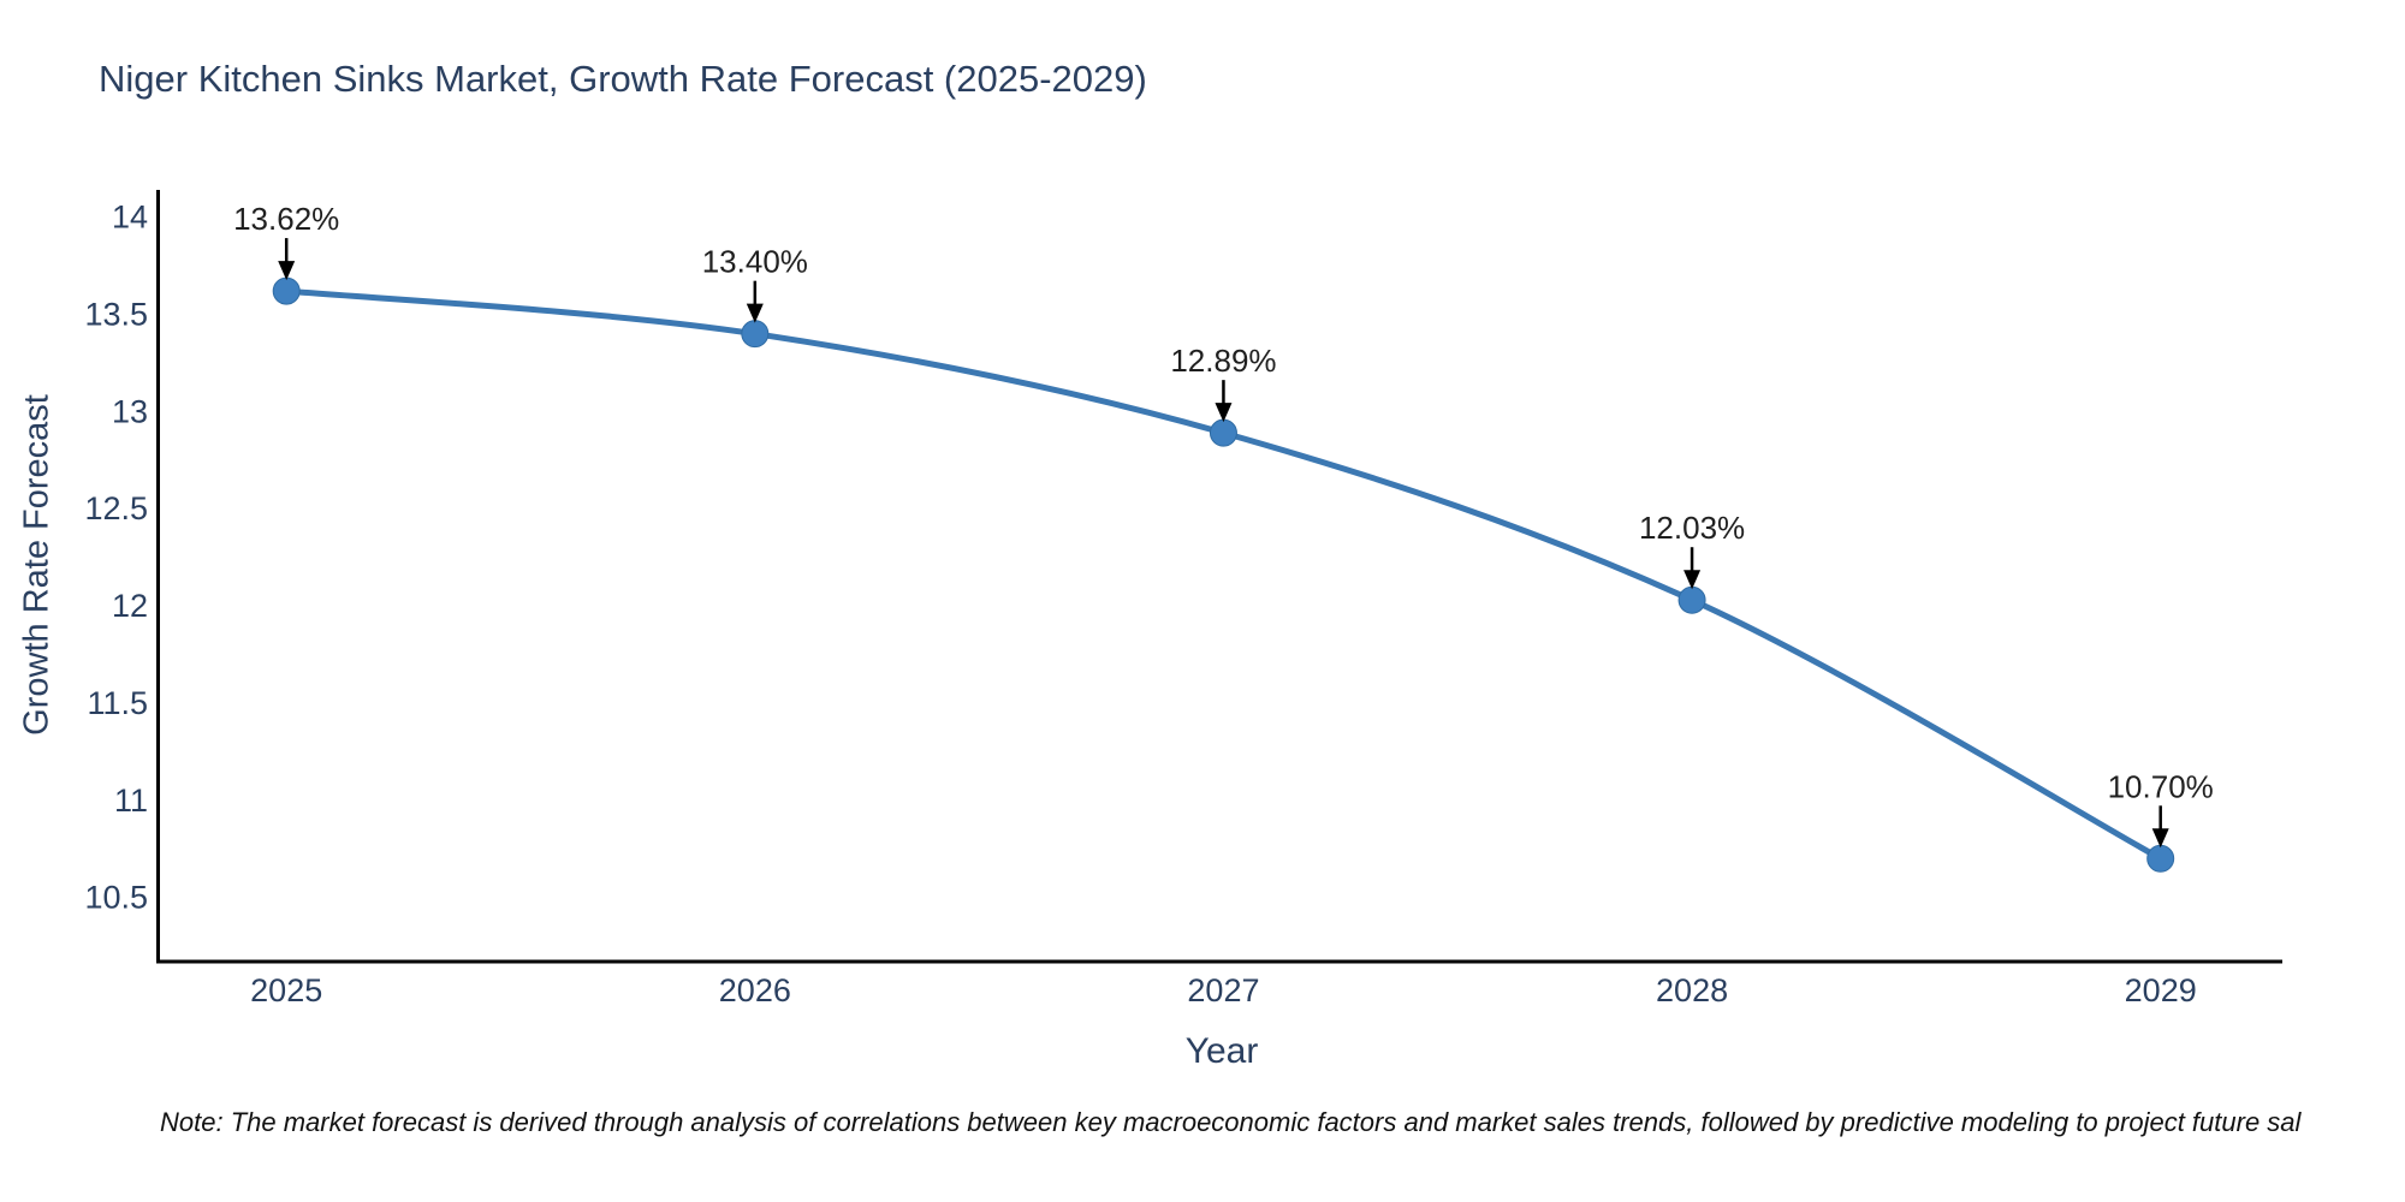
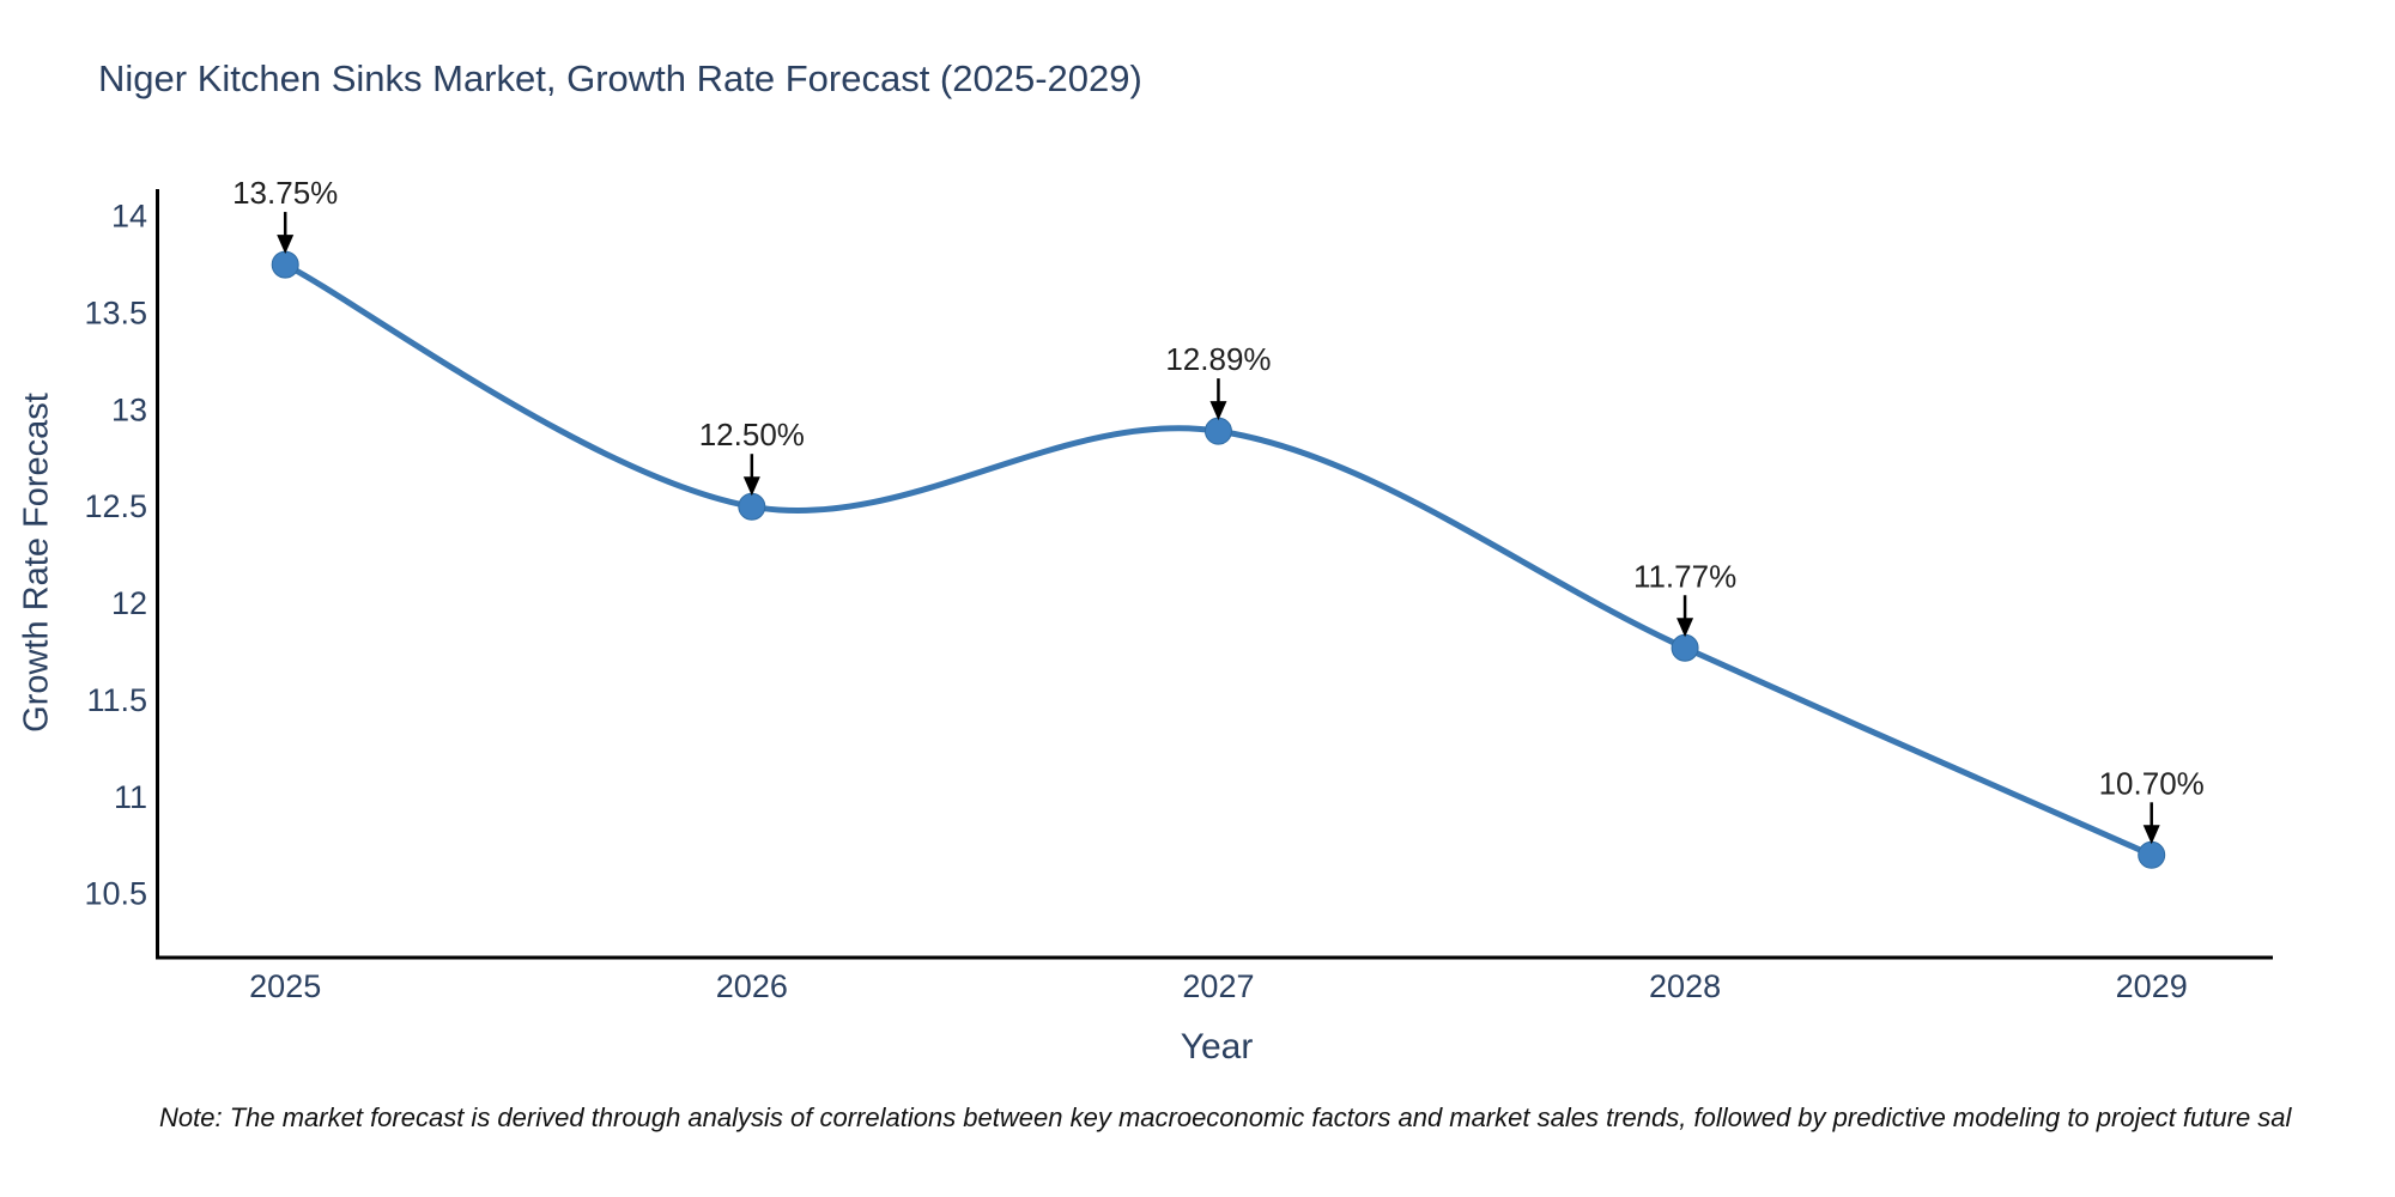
2025: 13.62% -> 13.75%
2026: 13.40% -> 12.50%
2028: 12.03% -> 11.77%
